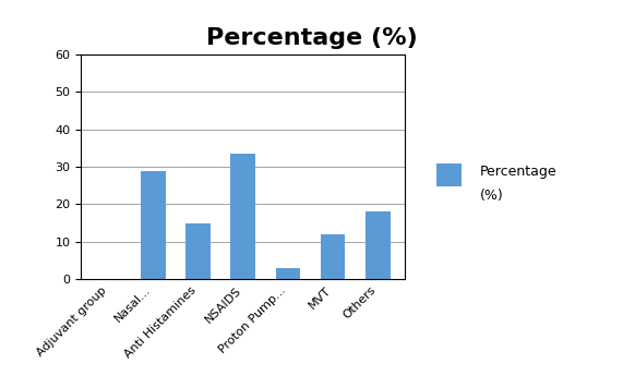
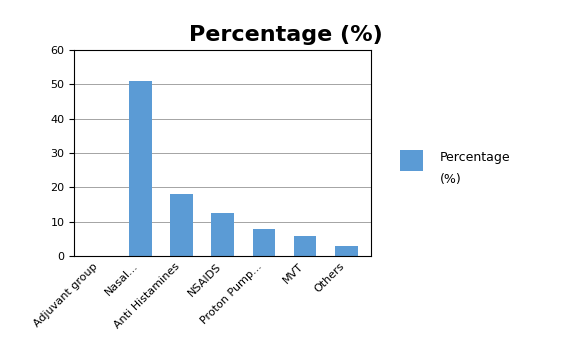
Nasal...: 29.0 -> 51.0
Anti Histamines: 15.0 -> 18.0
NSAIDS: 33.5 -> 12.5
Proton Pump...: 3.0 -> 8.0
MVT: 12.0 -> 6.0
Others: 18.0 -> 3.0
